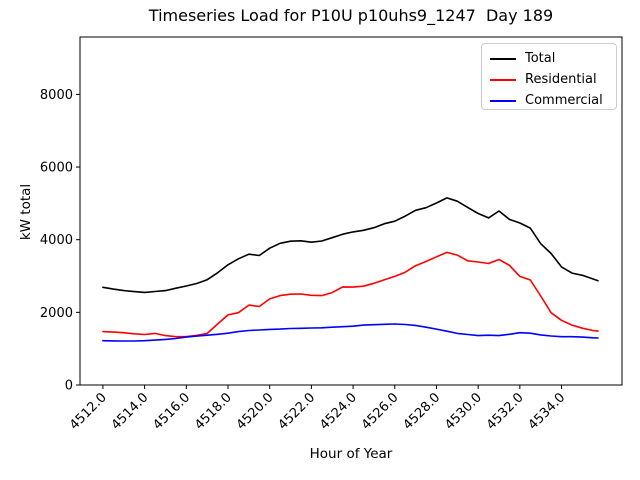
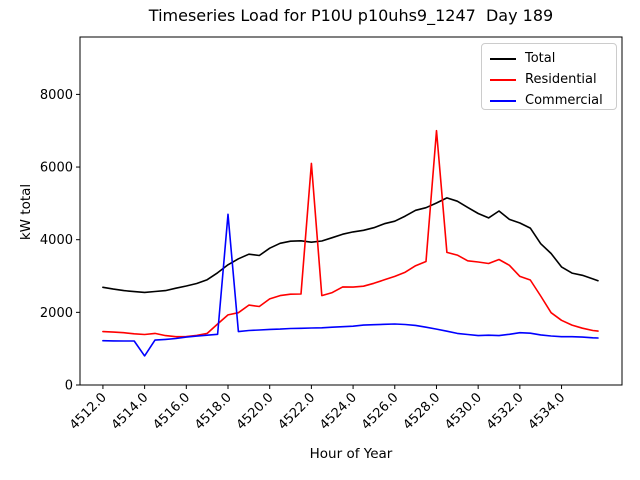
Commercial/4514.0: 1200 -> 800
Commercial/4518.0: 1400 -> 4700
Residential/4522.0: 2500 -> 6100
Residential/4528.0: 3500 -> 7000
